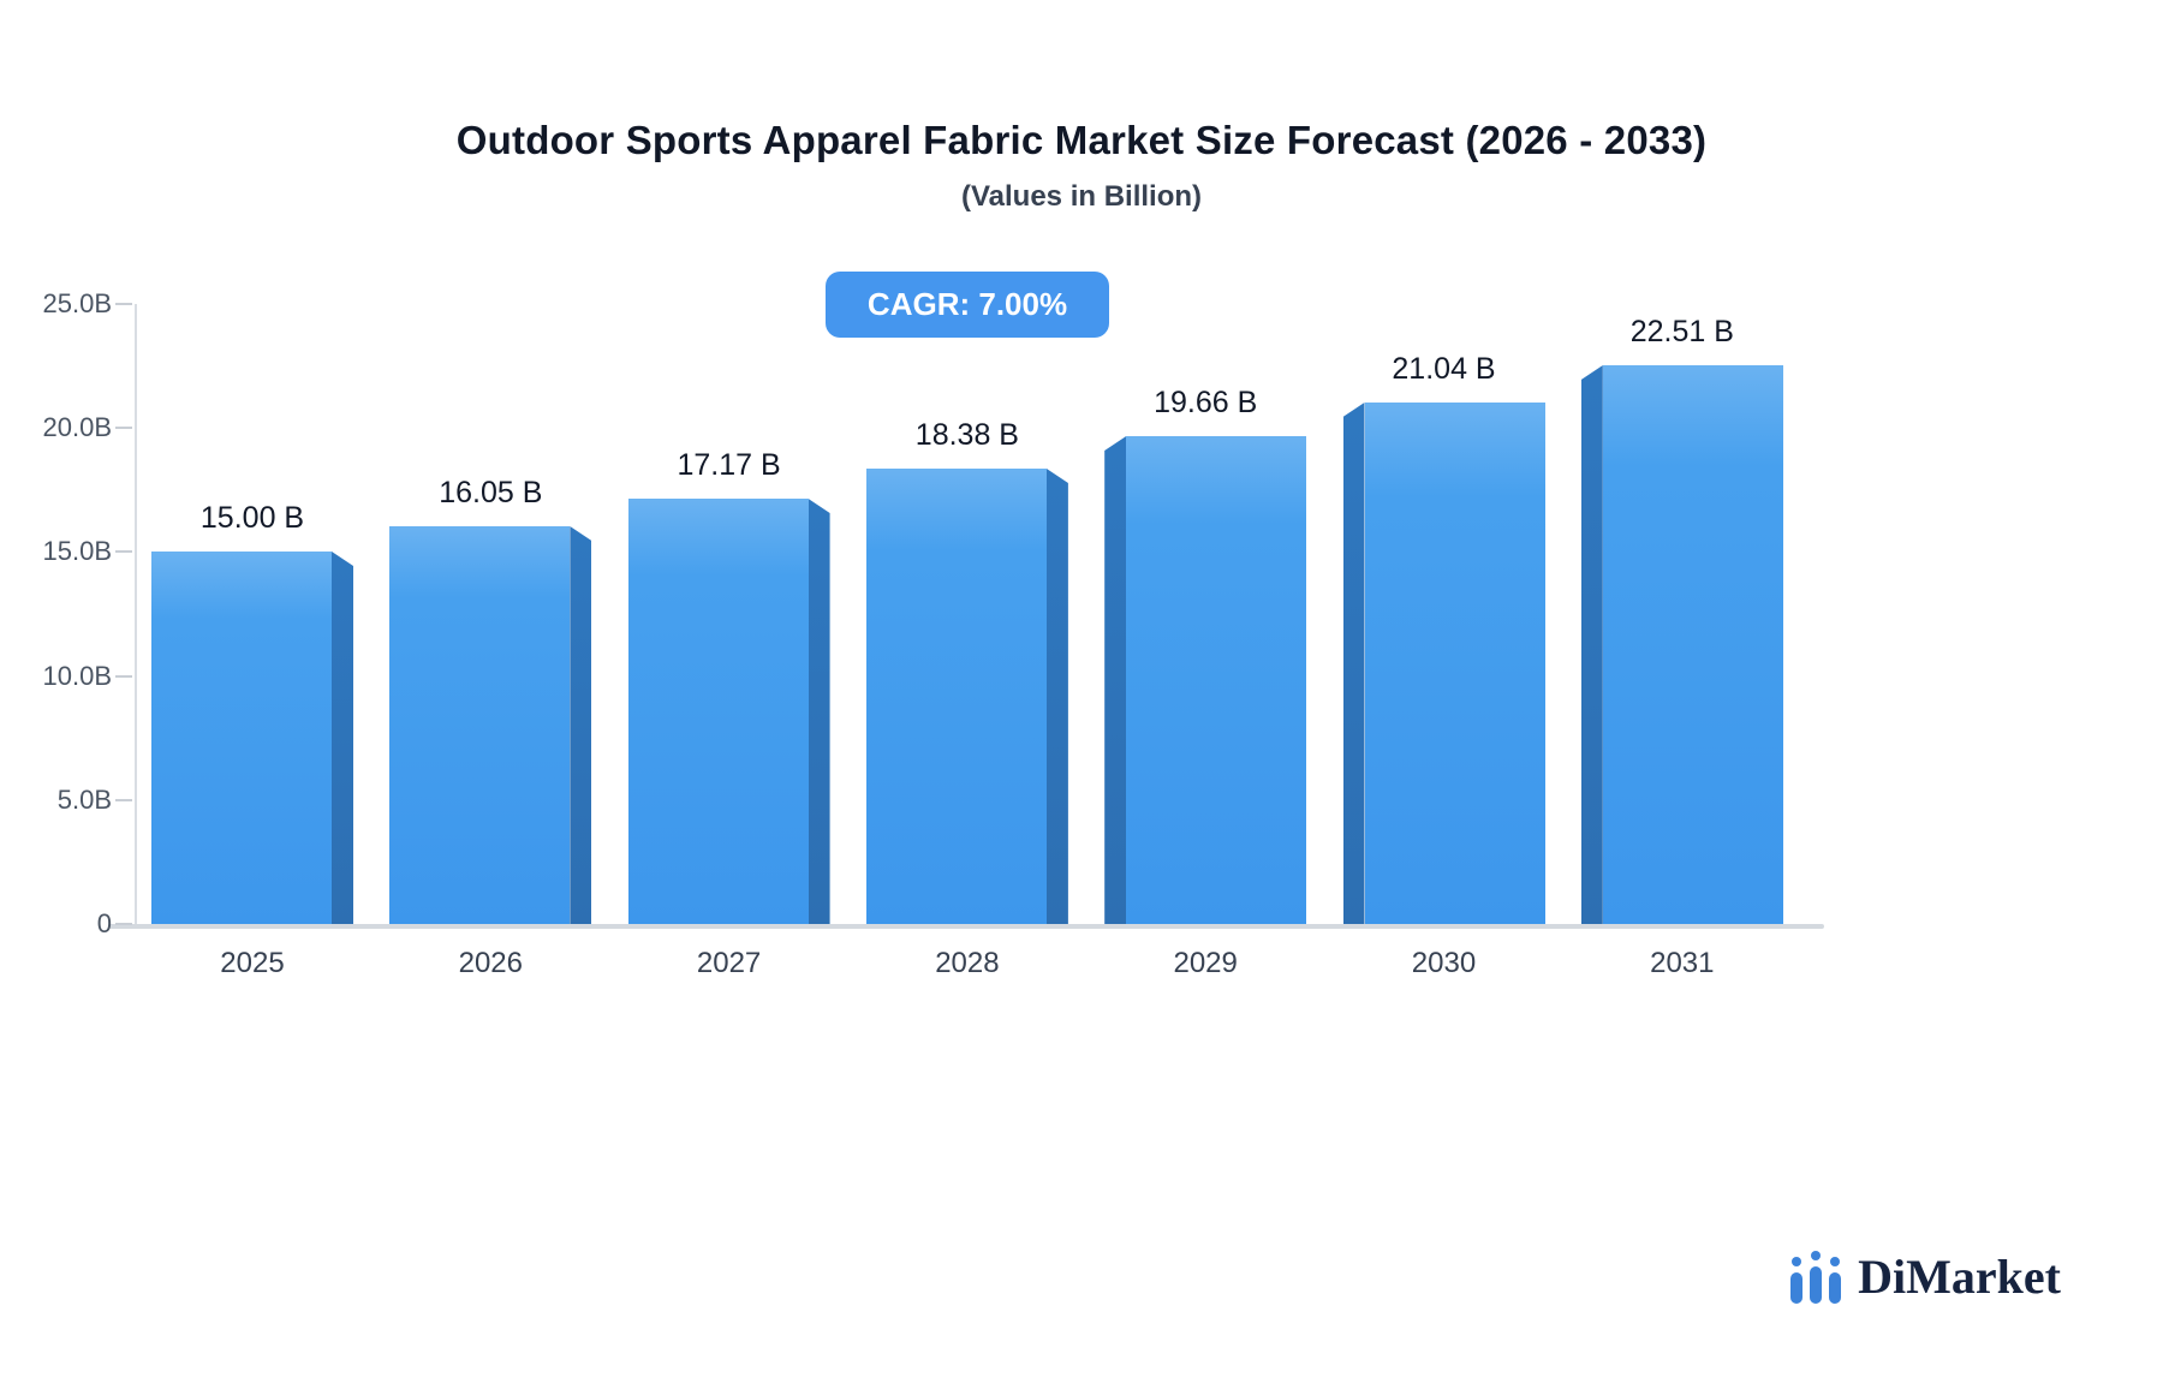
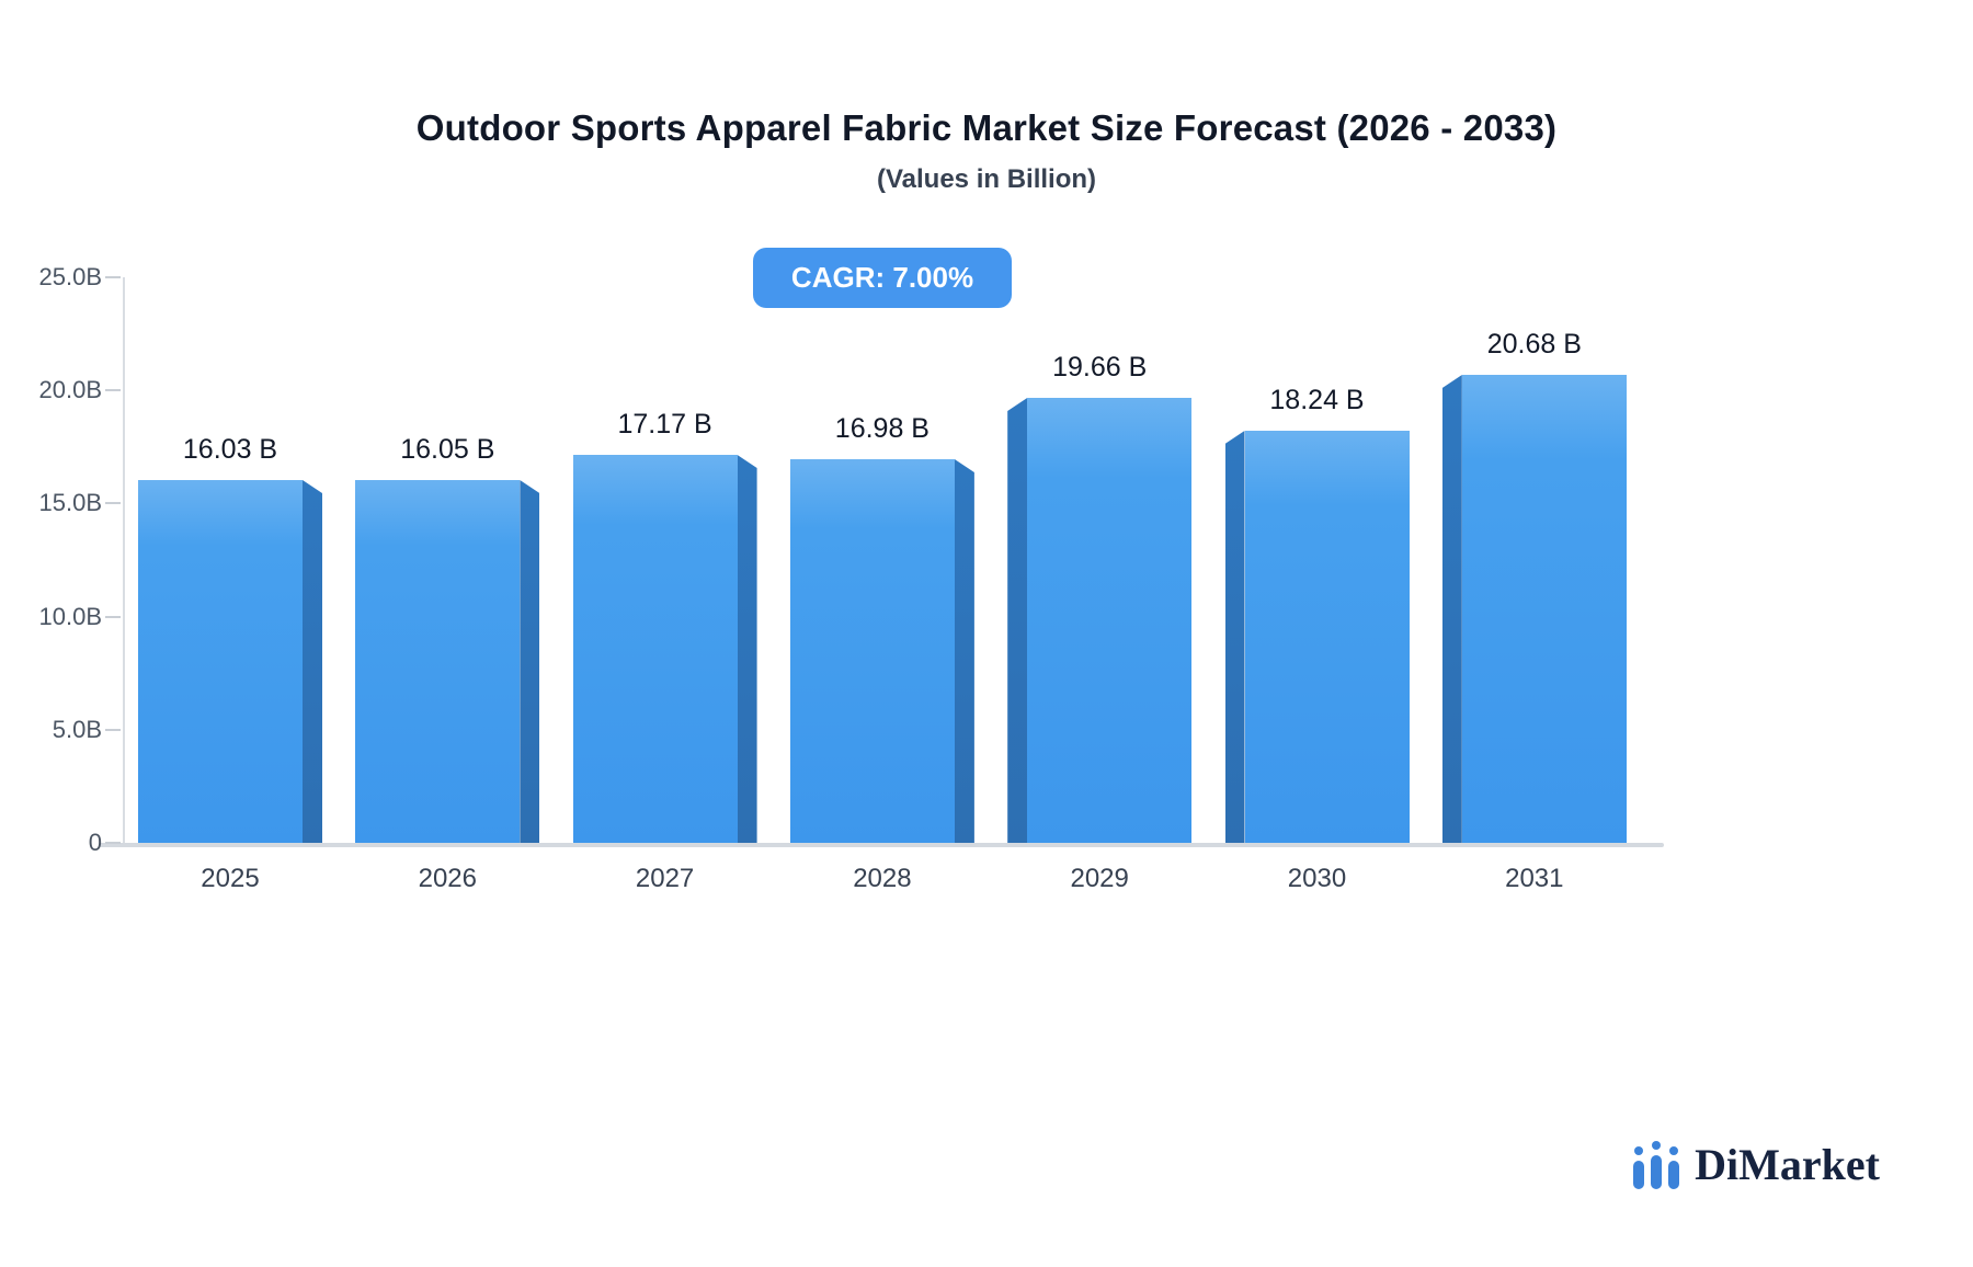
2025: 15.00 -> 16.03
2028: 18.38 -> 16.98
2030: 21.04 -> 18.24
2031: 22.51 -> 20.68
